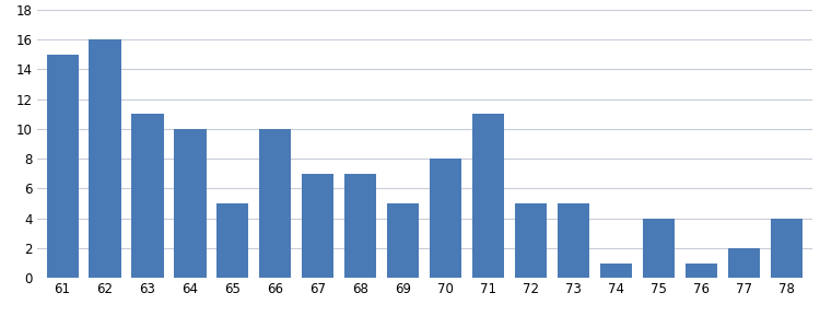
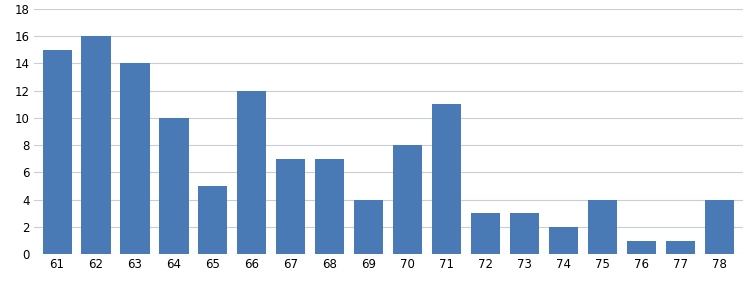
63: 11 -> 14
66: 10 -> 12
69: 5 -> 4
72: 5 -> 3
73: 5 -> 3
74: 1 -> 2
77: 2 -> 1
